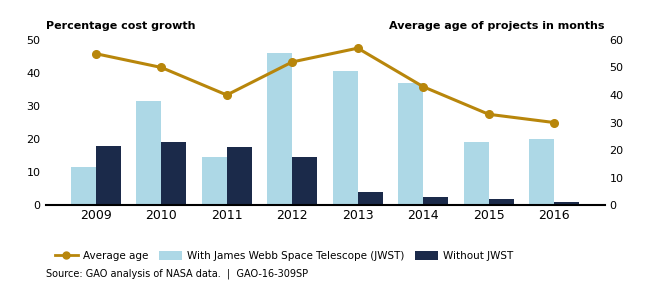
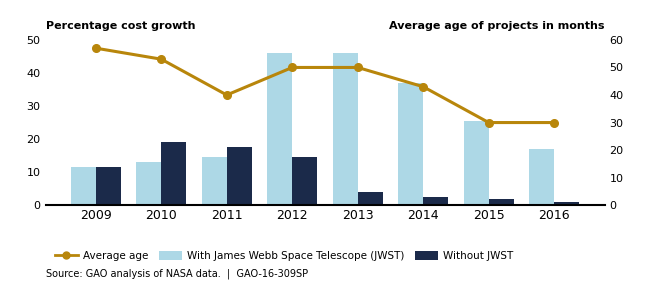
Average age/2009: 55 -> 57
Without JWST/2009: 18.0 -> 11.5
With James Webb Space Telescope (JWST)/2010: 31.5 -> 13.0
Average age/2010: 50 -> 53
Average age/2012: 52 -> 50
With James Webb Space Telescope (JWST)/2013: 40.5 -> 46.0
Average age/2013: 57 -> 50
With James Webb Space Telescope (JWST)/2015: 19.0 -> 25.5
Average age/2015: 33 -> 30
With James Webb Space Telescope (JWST)/2016: 20.0 -> 17.0
